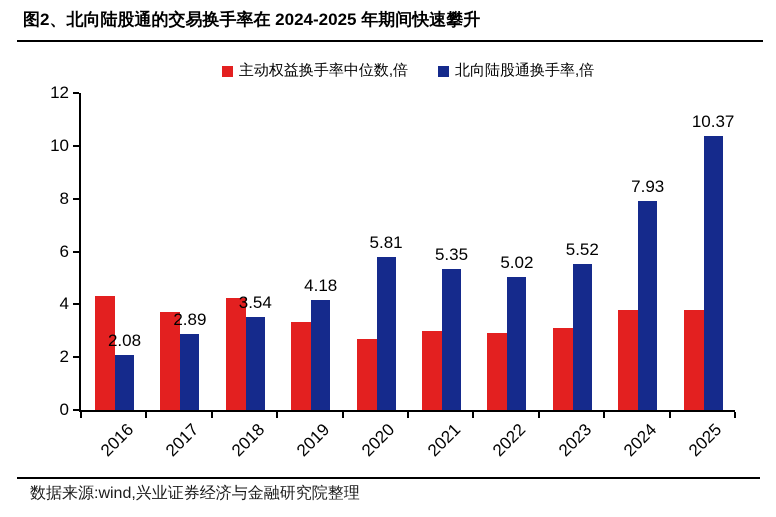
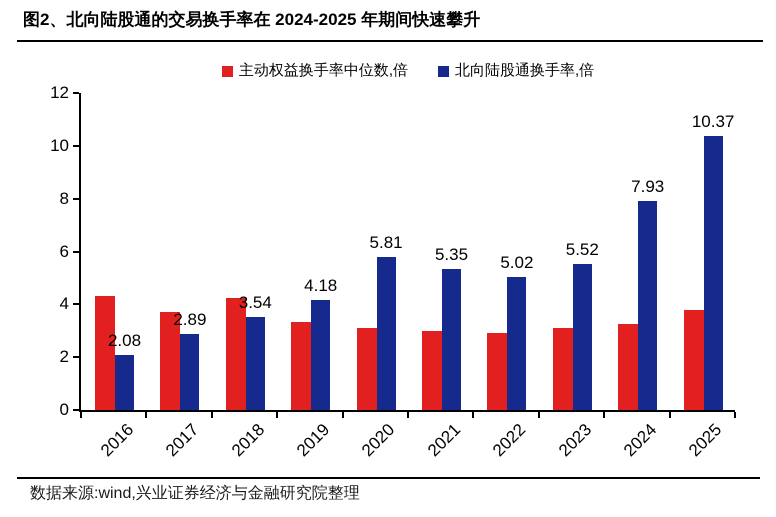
主动权益换手率中位数,倍/2020: 2.7 -> 3.1
主动权益换手率中位数,倍/2024: 3.8 -> 3.2
